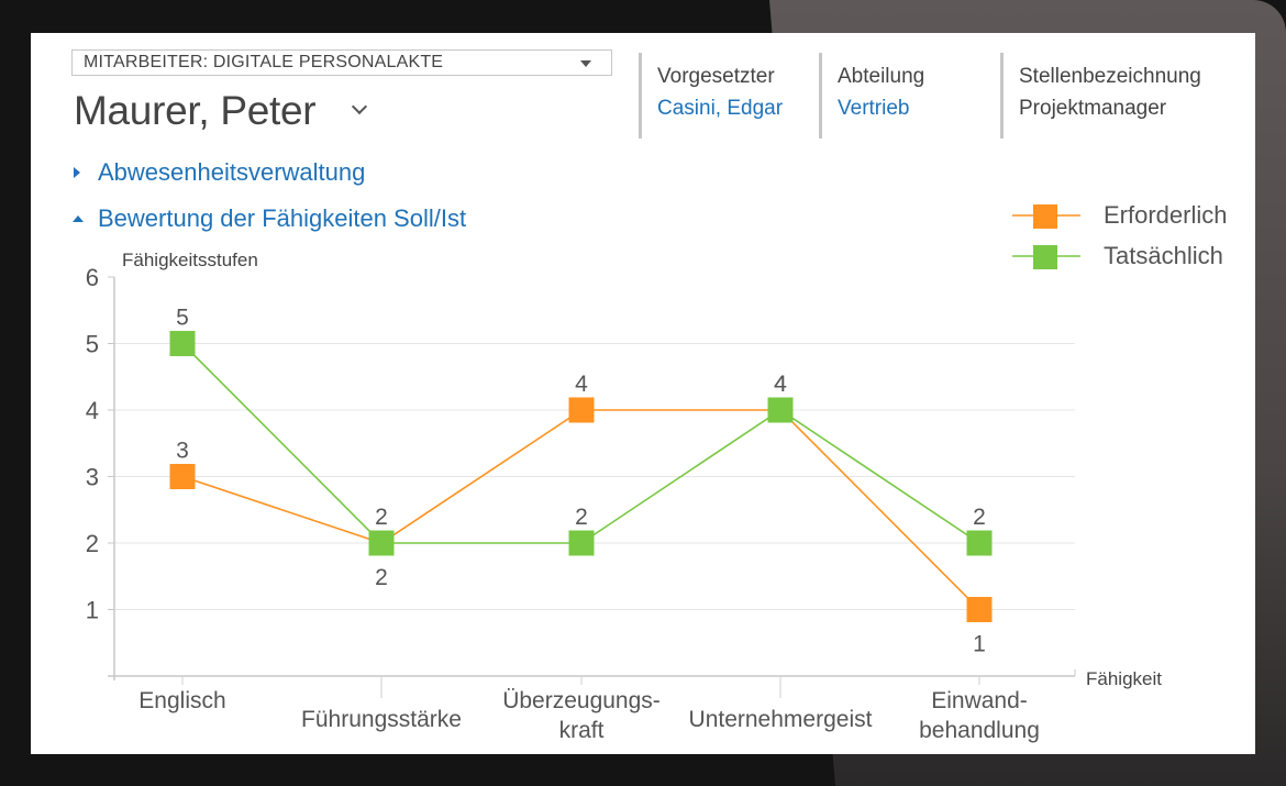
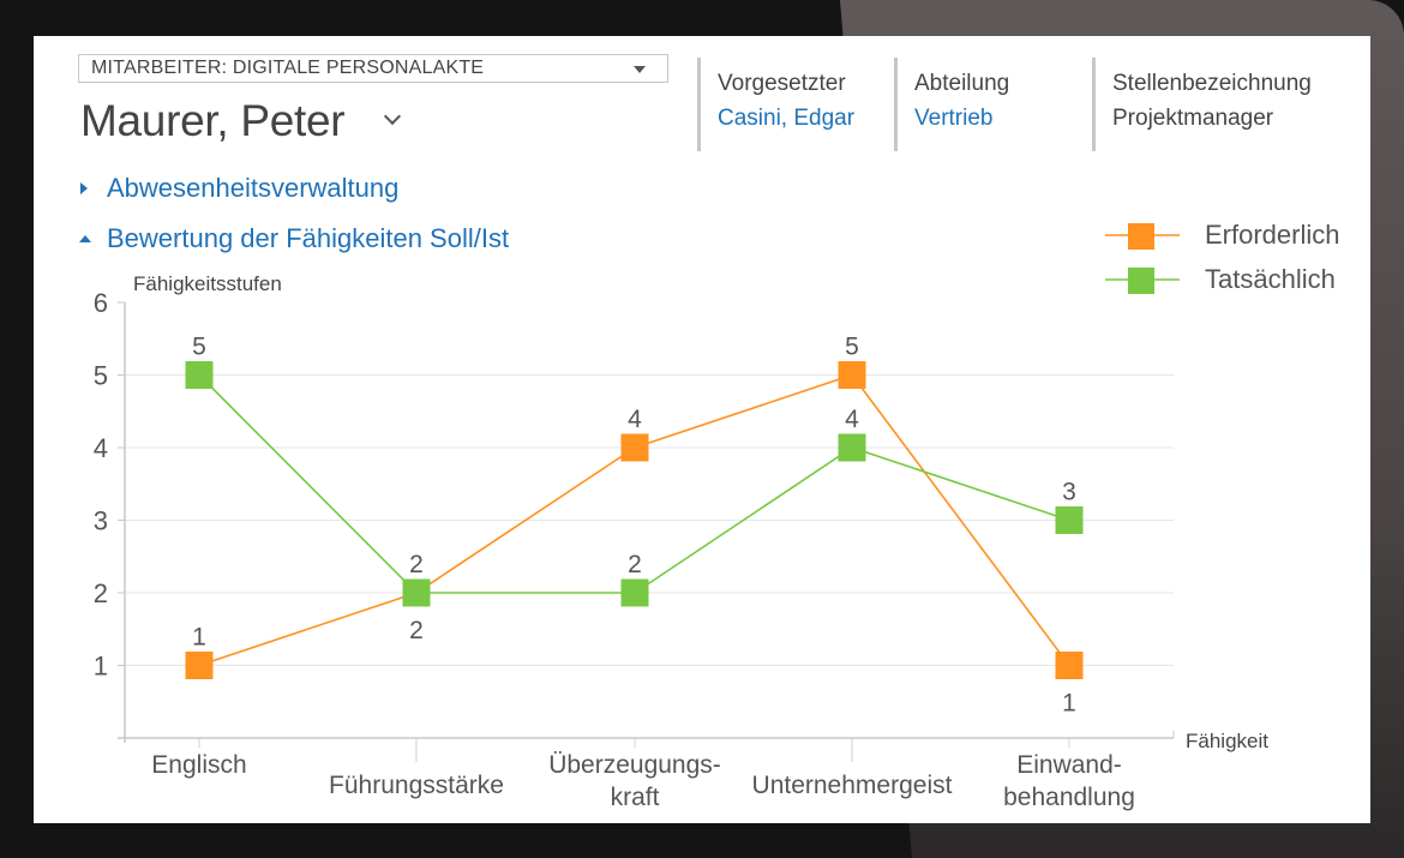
Erforderlich/Englisch: 3 -> 1
Erforderlich/Unternehmergeist: 4 -> 5
Tatsächlich/Einwand- behandlung: 2 -> 3
